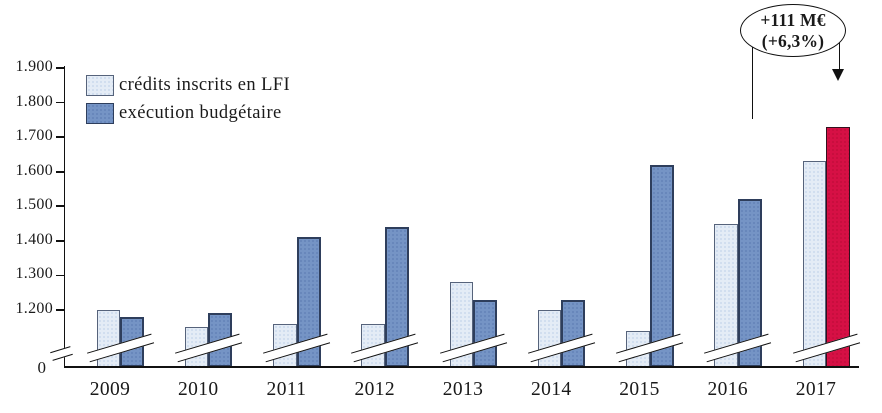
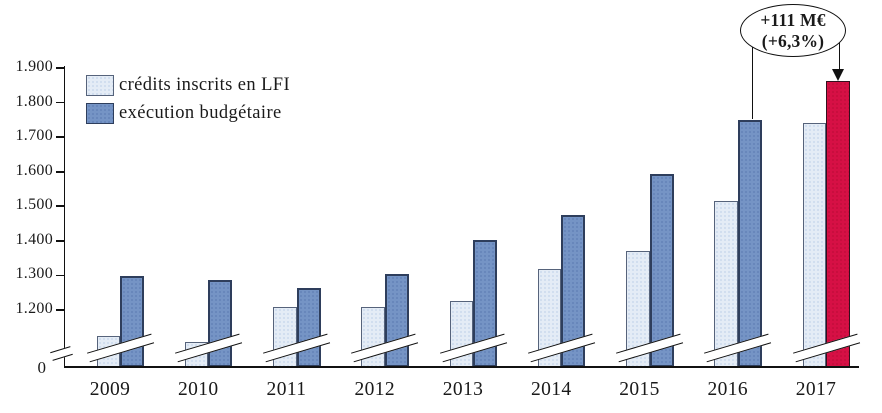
crédits inscrits en LFI/2009: 1200 -> 1120
exécution budgétaire/2009: 1180 -> 1300
crédits inscrits en LFI/2010: 1150 -> 1110
exécution budgétaire/2010: 1190 -> 1290
crédits inscrits en LFI/2011: 1160 -> 1210
exécution budgétaire/2011: 1410 -> 1260
crédits inscrits en LFI/2012: 1160 -> 1210
exécution budgétaire/2012: 1440 -> 1300
crédits inscrits en LFI/2013: 1280 -> 1230
exécution budgétaire/2013: 1230 -> 1400
crédits inscrits en LFI/2014: 1200 -> 1320
exécution budgétaire/2014: 1230 -> 1480
crédits inscrits en LFI/2015: 1140 -> 1370
exécution budgétaire/2015: 1620 -> 1590
crédits inscrits en LFI/2016: 1450 -> 1510
exécution budgétaire/2016: 1520 -> 1750
crédits inscrits en LFI/2017: 1630 -> 1740
exécution budgétaire/2017: 1730 -> 1860
